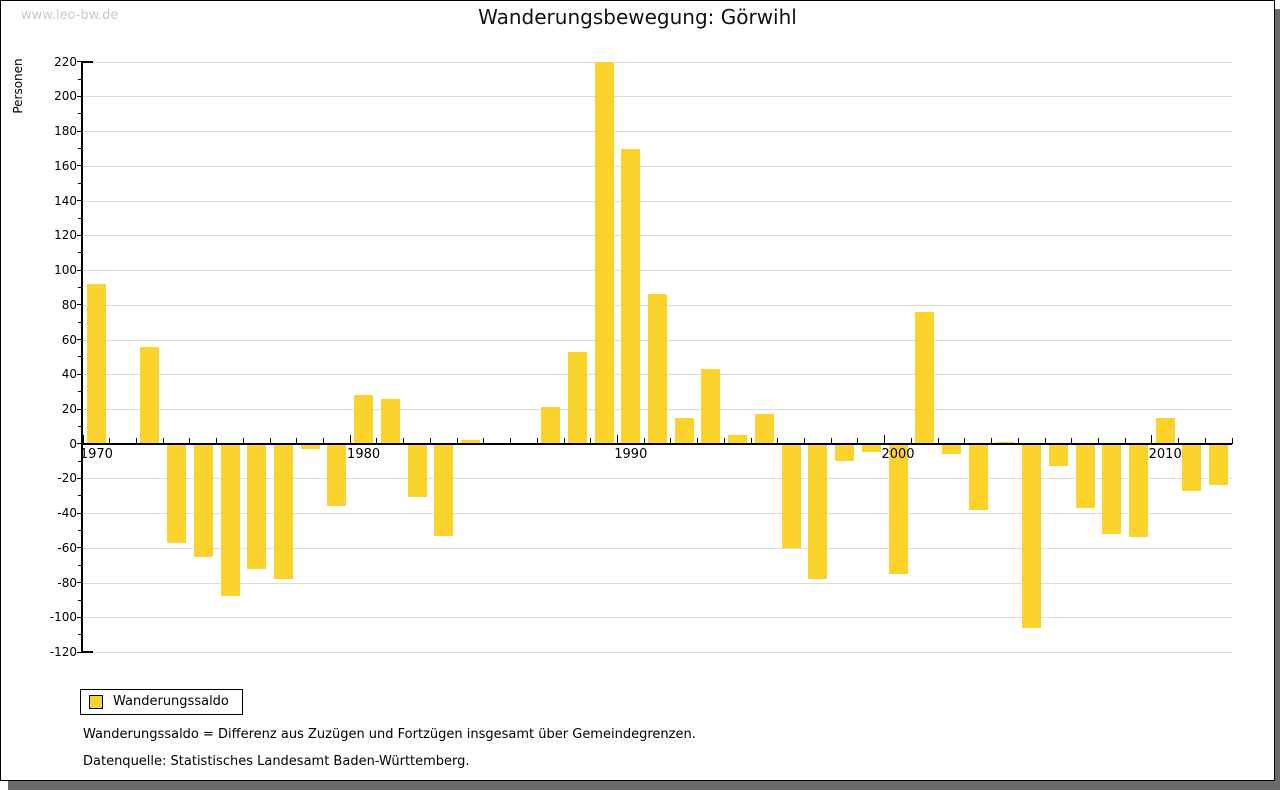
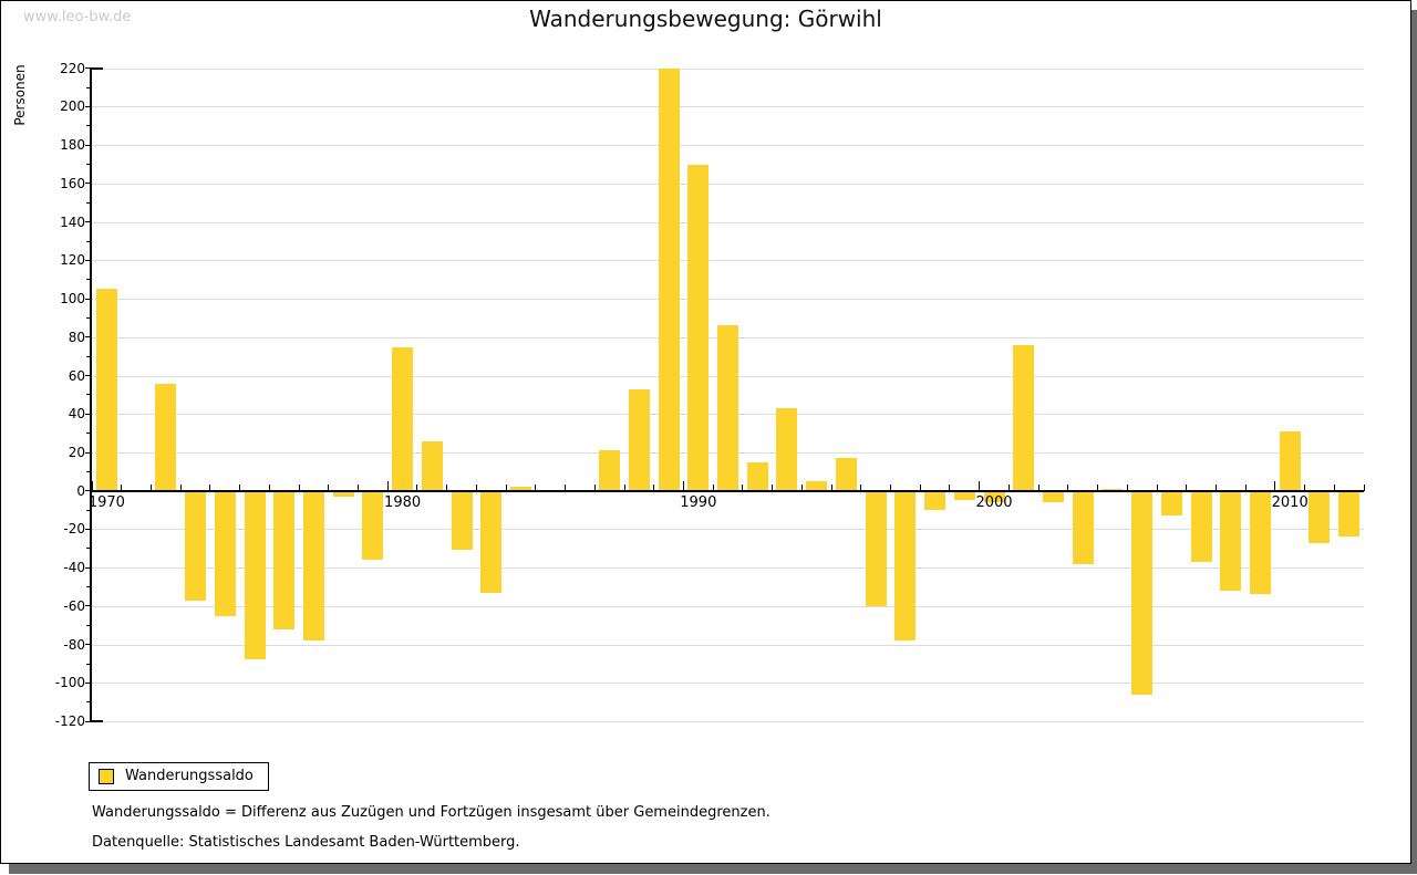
1970: 92 -> 105
1980: 28 -> 75
2000: -75 -> -6
2010: 15 -> 31
